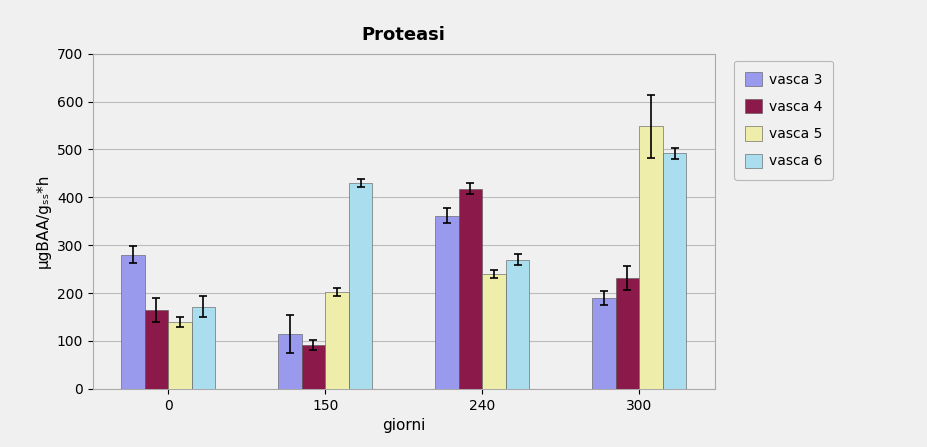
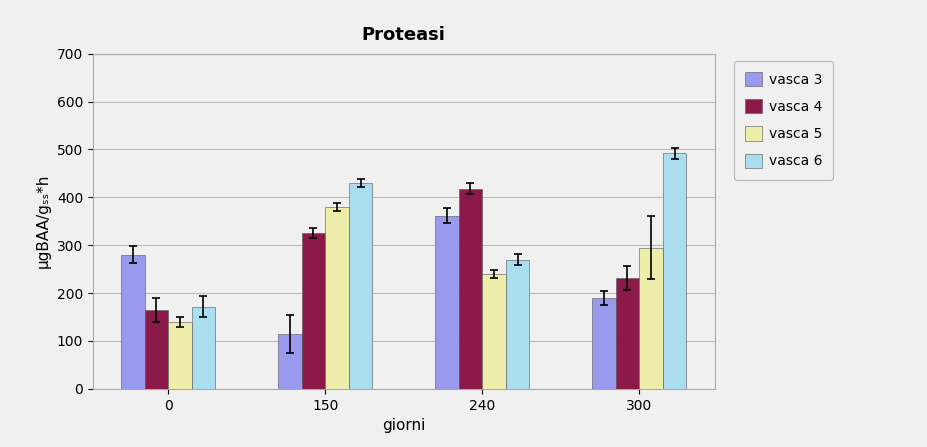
vasca 4/150: 92 -> 325
vasca 5/150: 202 -> 380
vasca 5/300: 548 -> 295
